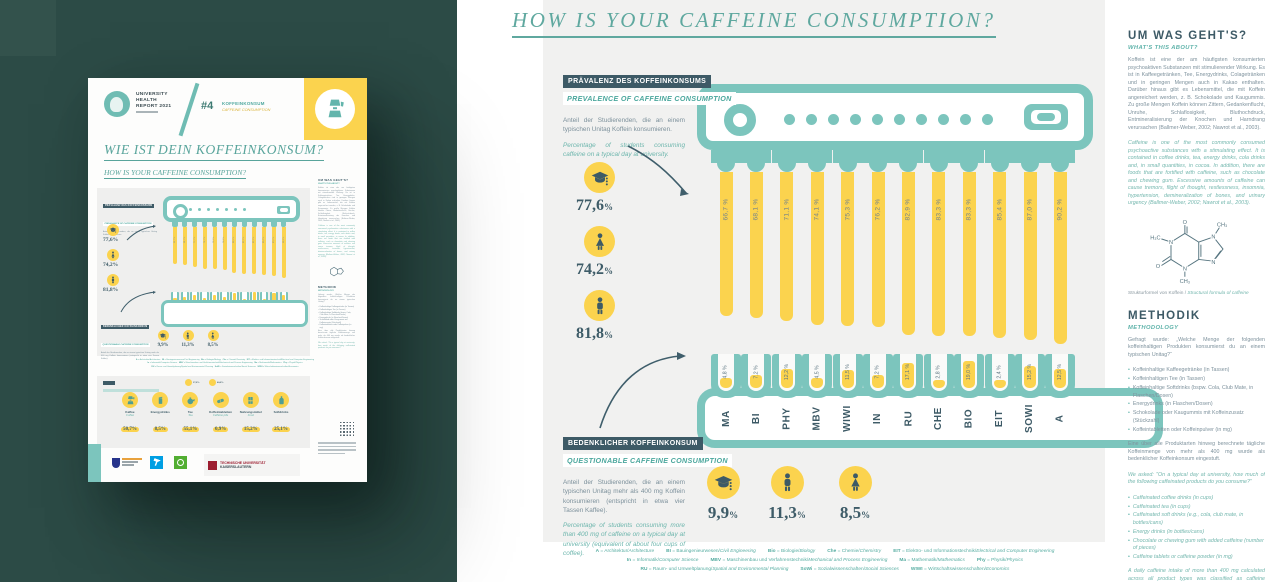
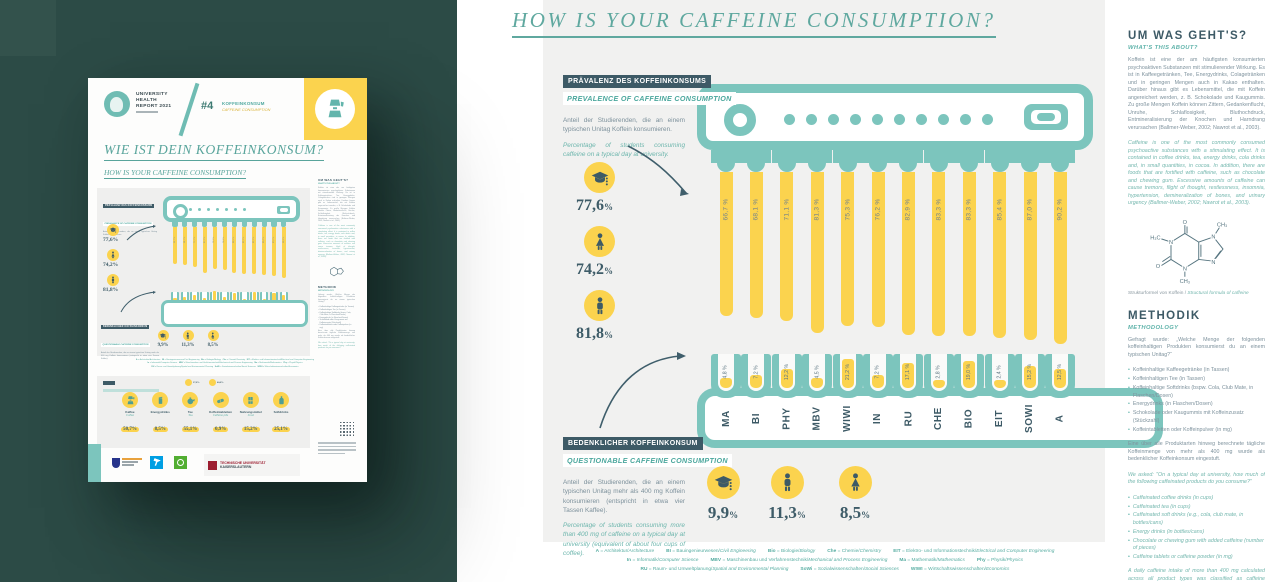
PREVALENCE OF CAFFEINE CONSUMPTION/MBV: 74,1 -> 81,3
QUESTIONABLE CAFFEINE CONSUMPTION/WIWI: 11,5 -> 21,2
